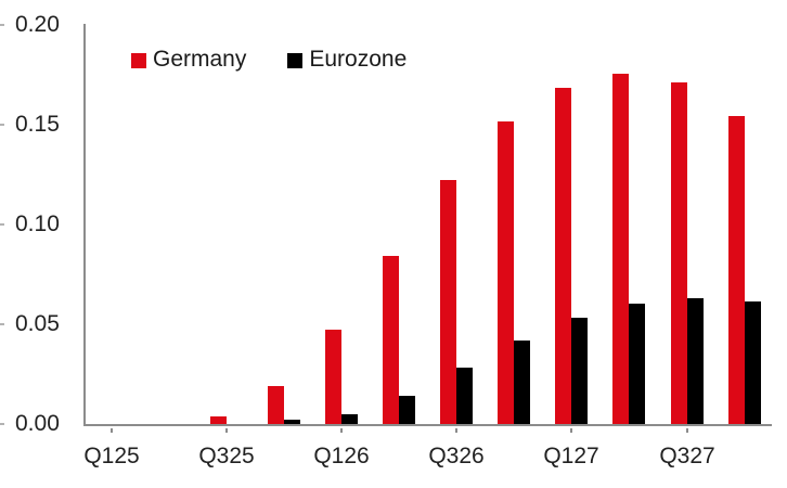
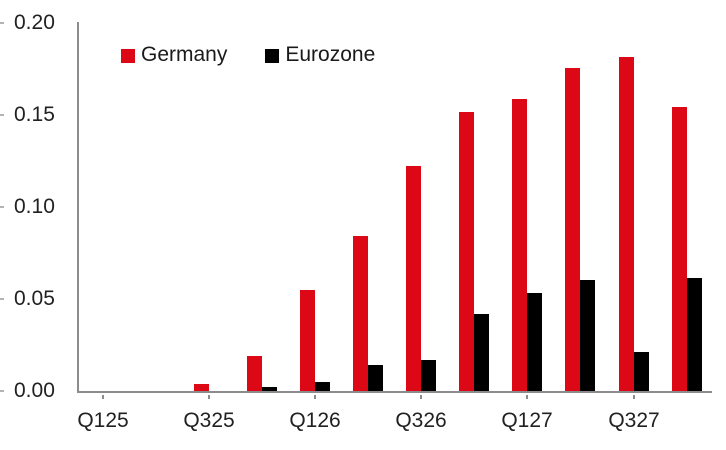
Germany/Q126: 0.047 -> 0.055
Eurozone/Q326: 0.028 -> 0.017
Germany/Q127: 0.168 -> 0.158
Germany/Q327: 0.171 -> 0.181
Eurozone/Q327: 0.063 -> 0.021
